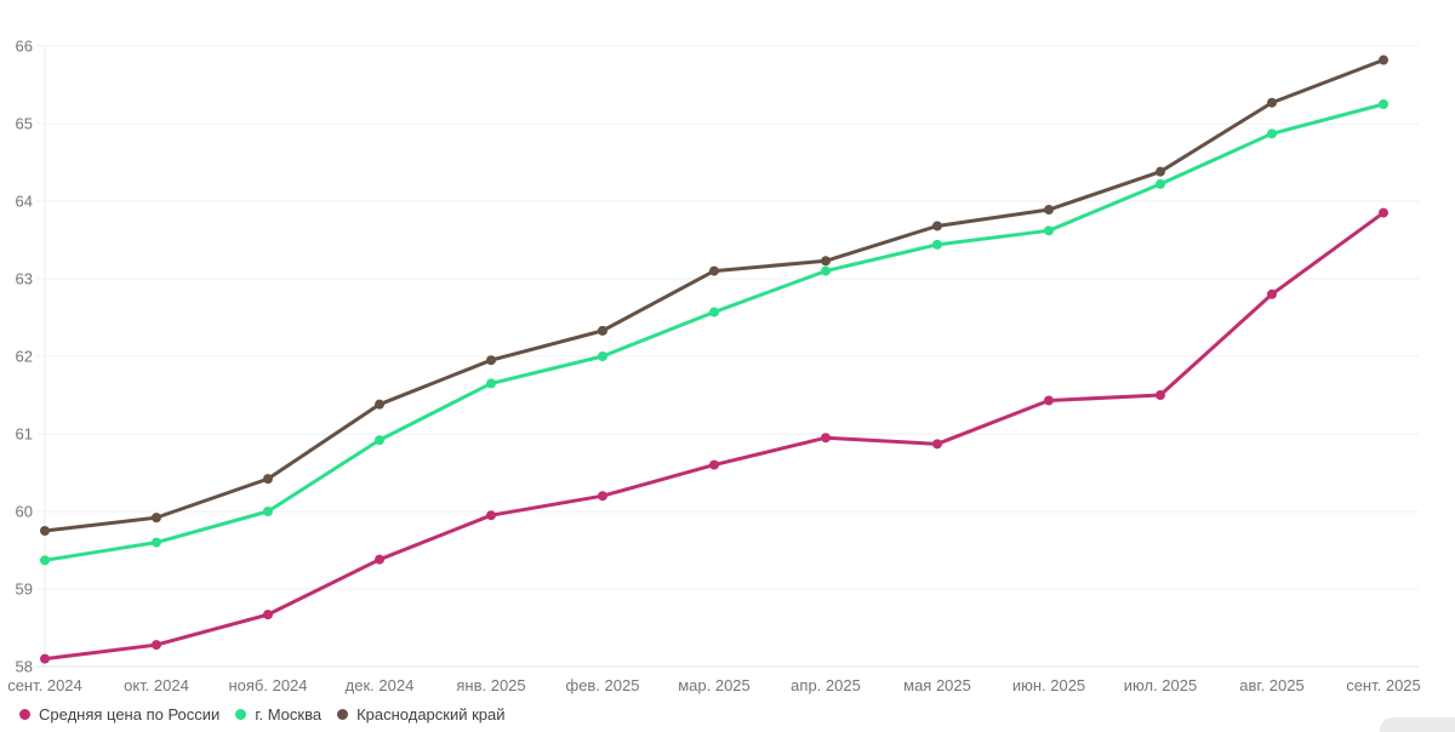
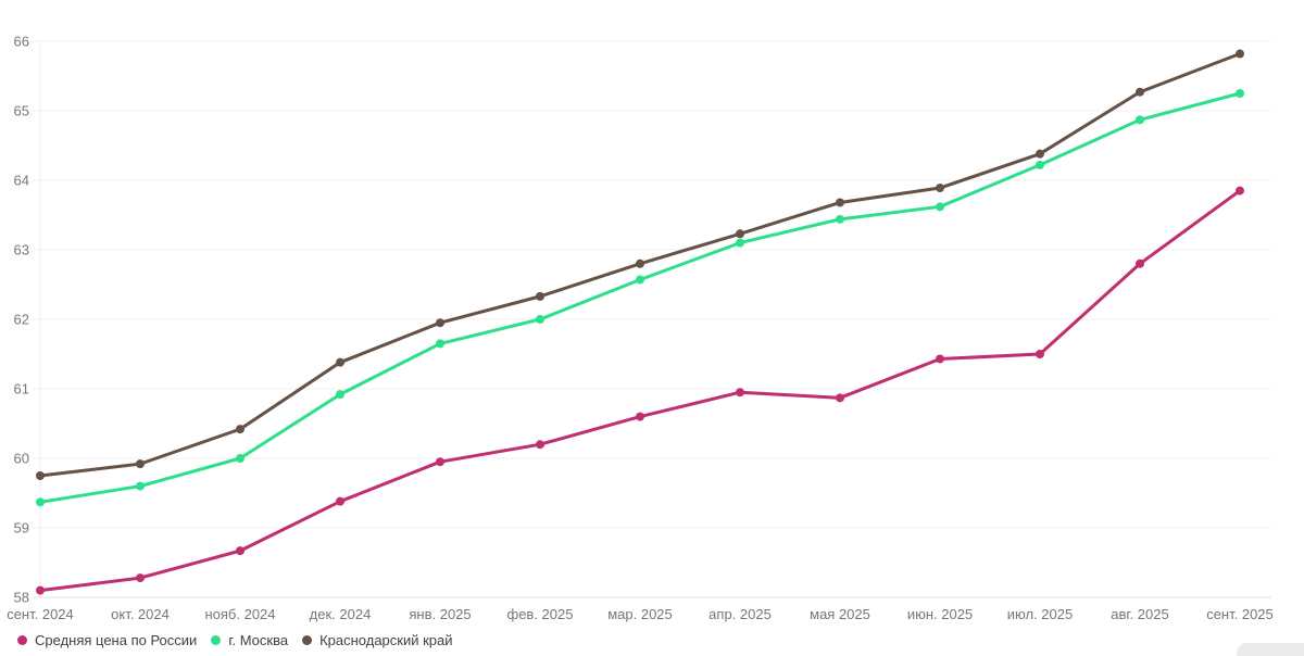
Краснодарский край/мар. 2025: 63.1 -> 62.8
